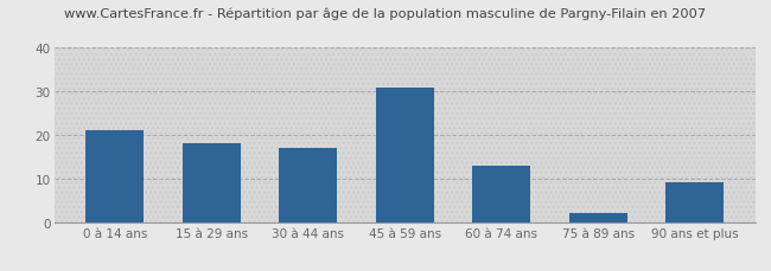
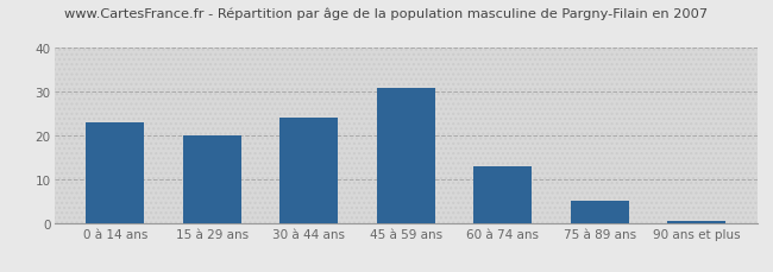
0 à 14 ans: 21.0 -> 23.0
15 à 29 ans: 18.0 -> 20.0
30 à 44 ans: 17.0 -> 24.0
75 à 89 ans: 2.0 -> 5.0
90 ans et plus: 9.0 -> 0.4
